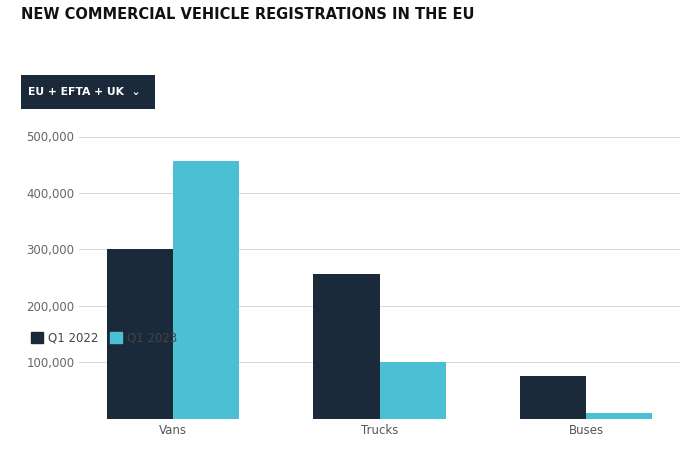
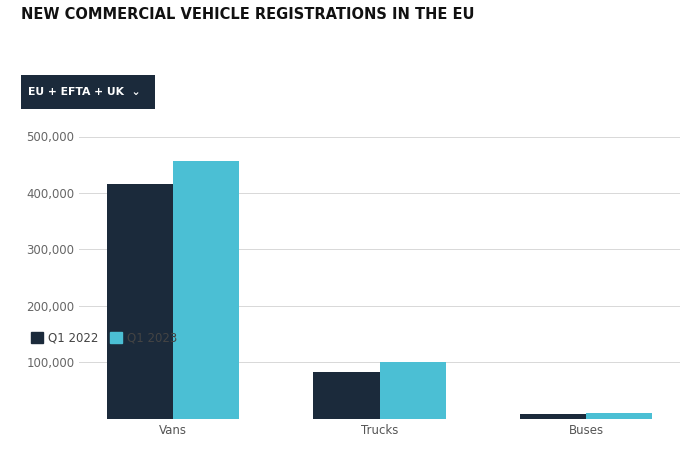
Q1 2022/Vans: 300,000 -> 415,000
Q1 2022/Trucks: 256,000 -> 82,000
Q1 2022/Buses: 76,000 -> 8,000
